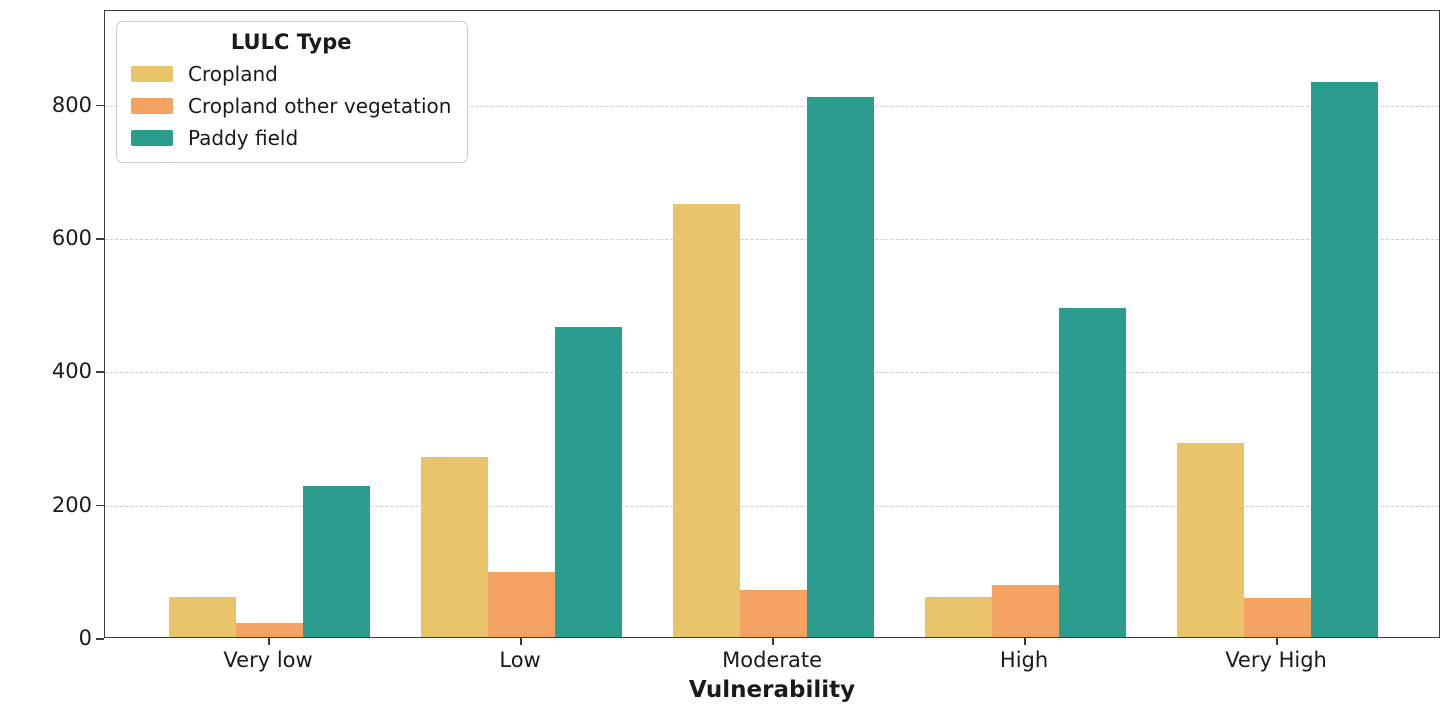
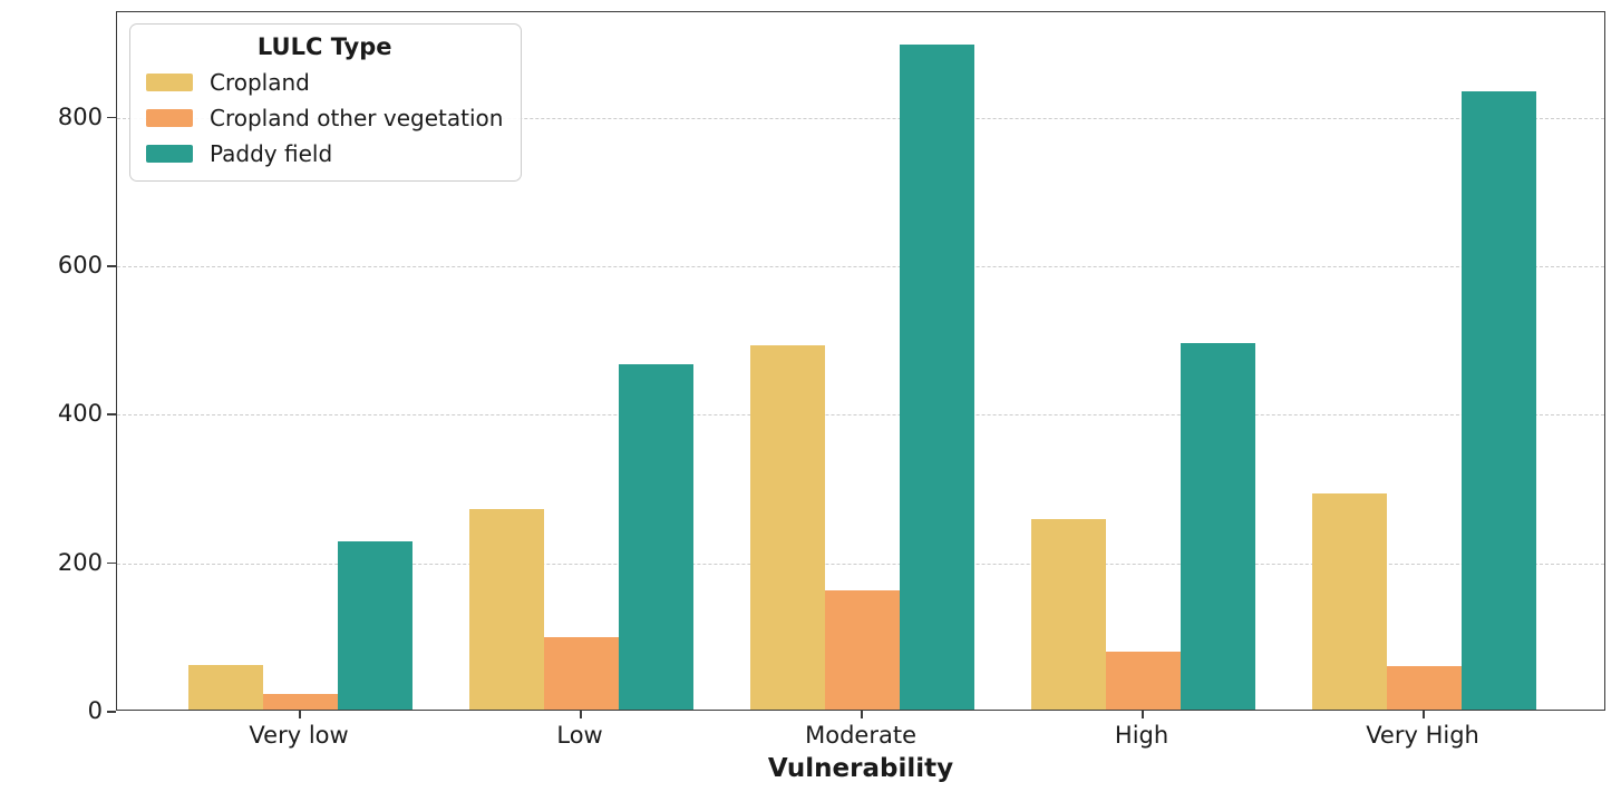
Cropland/Moderate: 650 -> 490
Cropland other vegetation/Moderate: 70 -> 160
Paddy field/Moderate: 810 -> 900
Cropland/High: 60 -> 260
